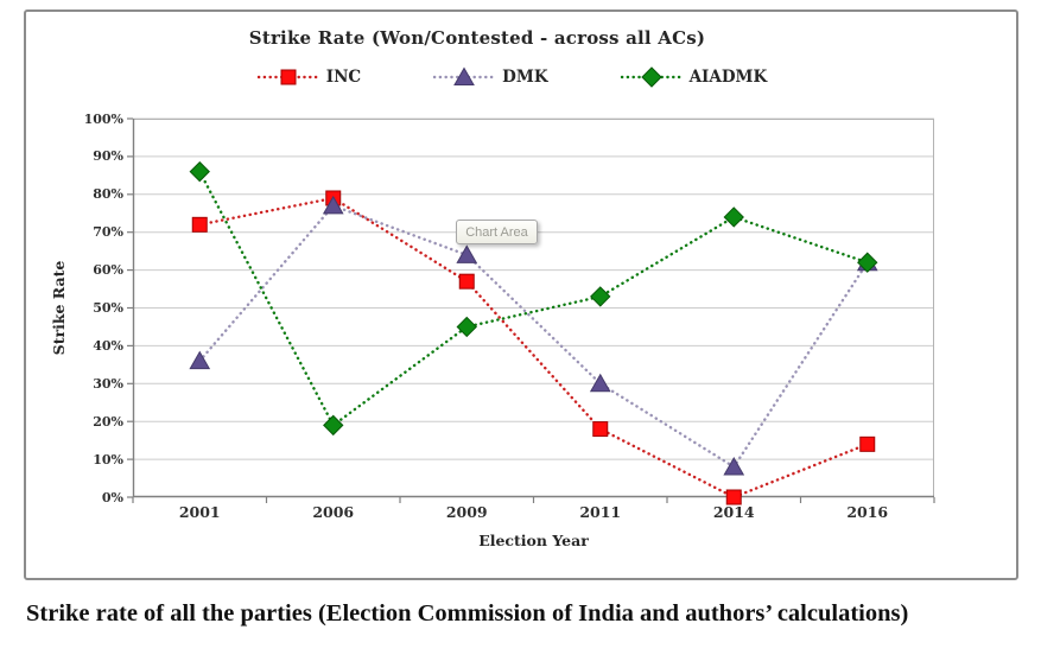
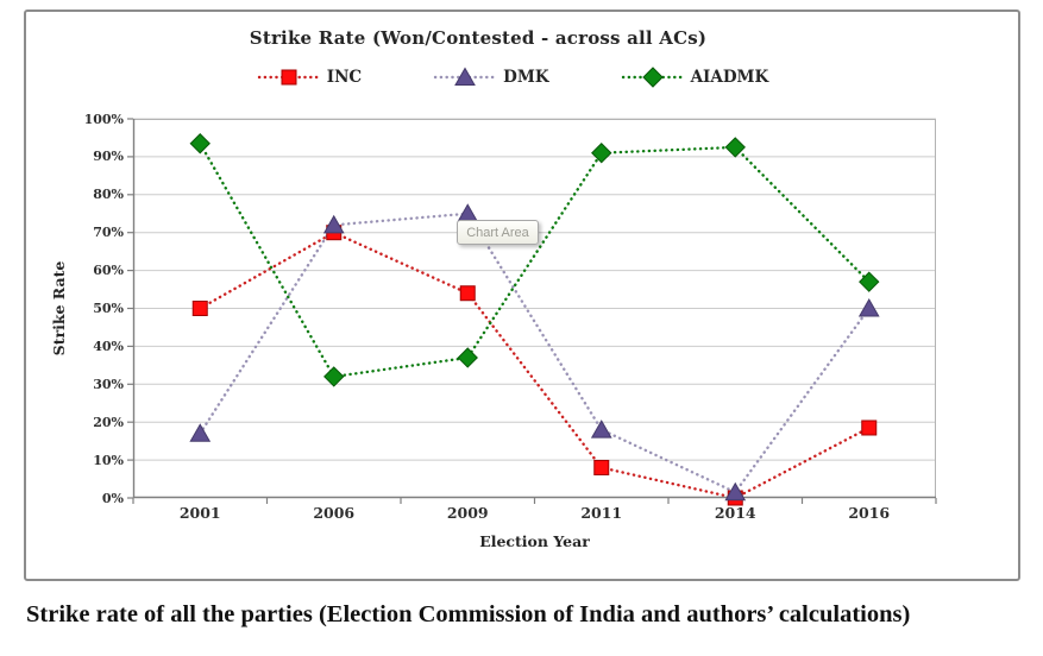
INC/2001: 72% -> 50%
DMK/2001: 36% -> 17%
AIADMK/2001: 86% -> 94%
INC/2006: 79% -> 70%
DMK/2006: 77% -> 72%
AIADMK/2006: 19% -> 32%
INC/2009: 57% -> 54%
DMK/2009: 64% -> 75%
AIADMK/2009: 45% -> 37%
INC/2011: 18% -> 8%
DMK/2011: 30% -> 18%
AIADMK/2011: 53% -> 91%
DMK/2014: 8% -> 2%
AIADMK/2014: 74% -> 92%
INC/2016: 14% -> 18%
DMK/2016: 62% -> 50%
AIADMK/2016: 62% -> 57%
